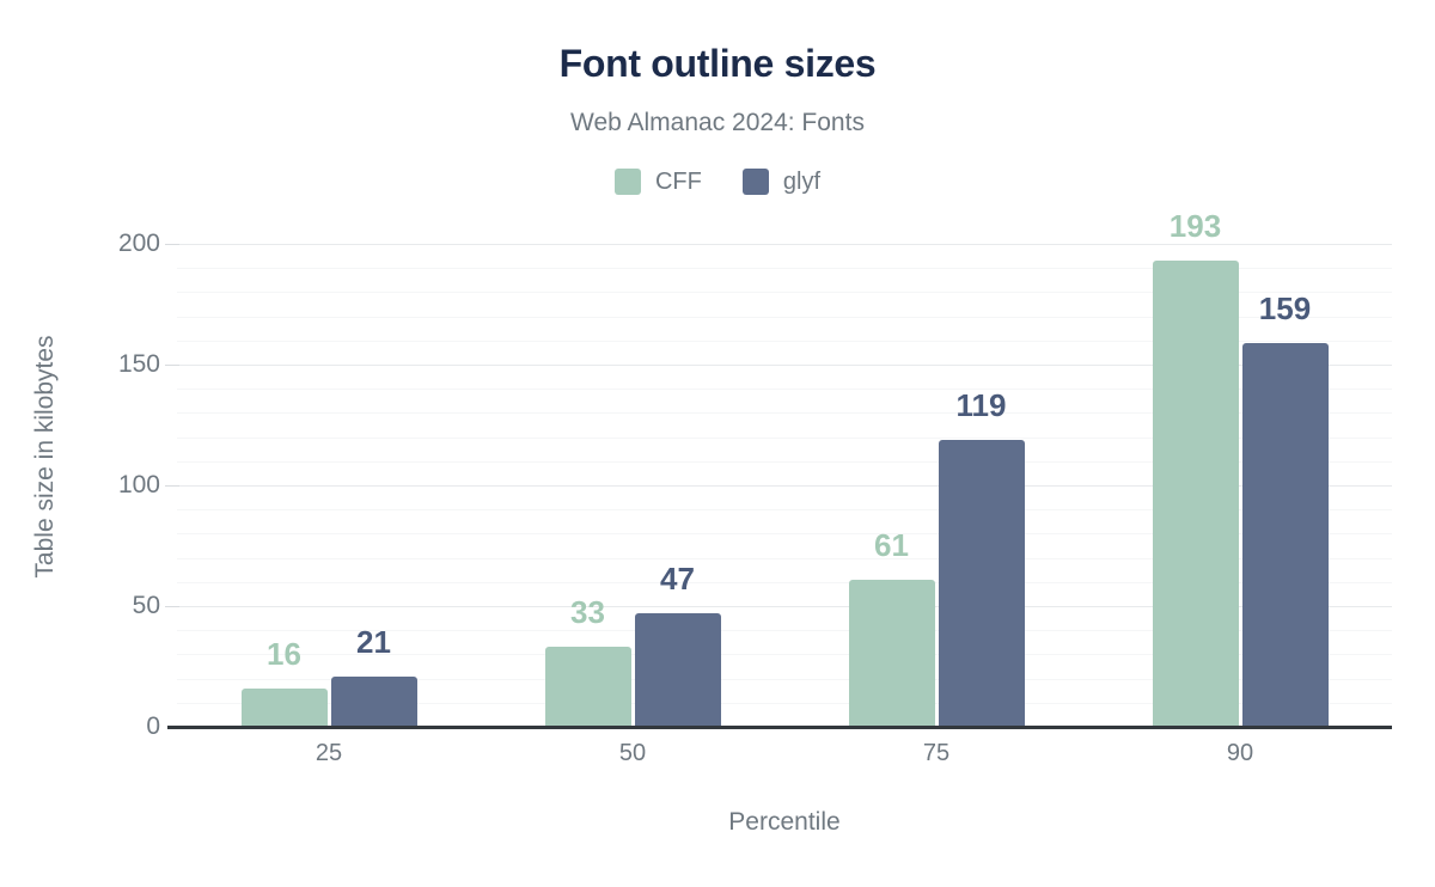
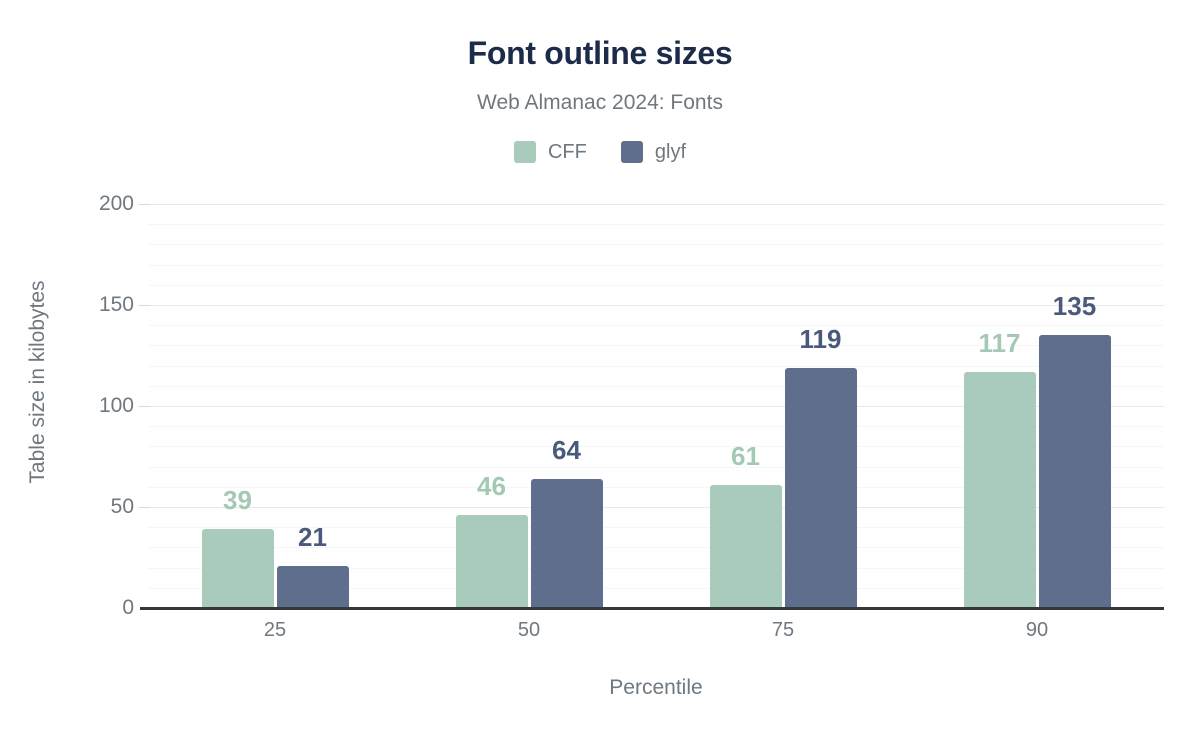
CFF/25: 16 -> 39
CFF/50: 33 -> 46
glyf/50: 47 -> 64
CFF/90: 193 -> 117
glyf/90: 159 -> 135
